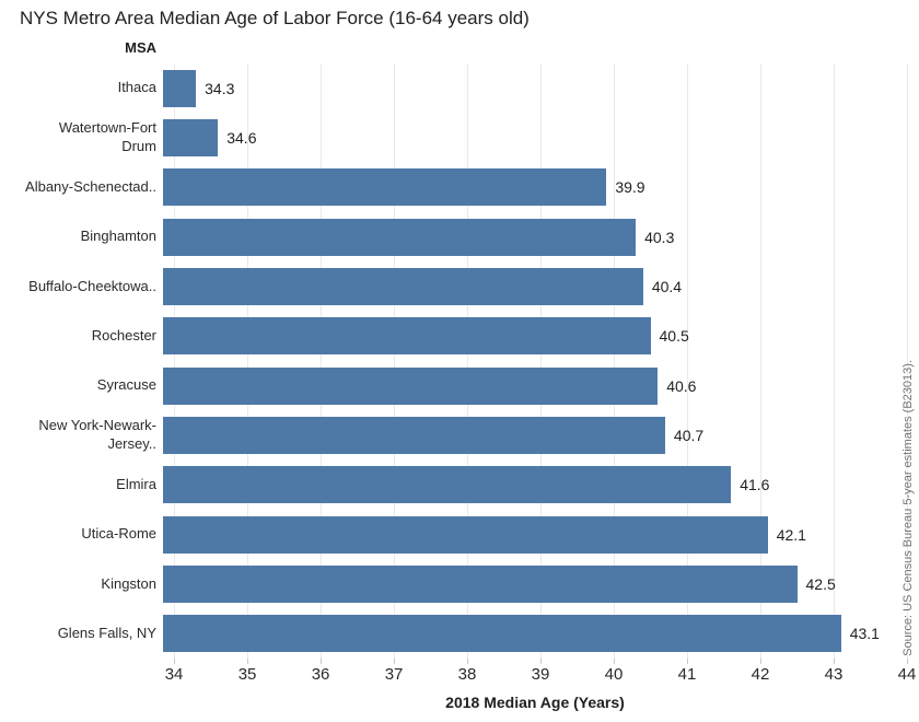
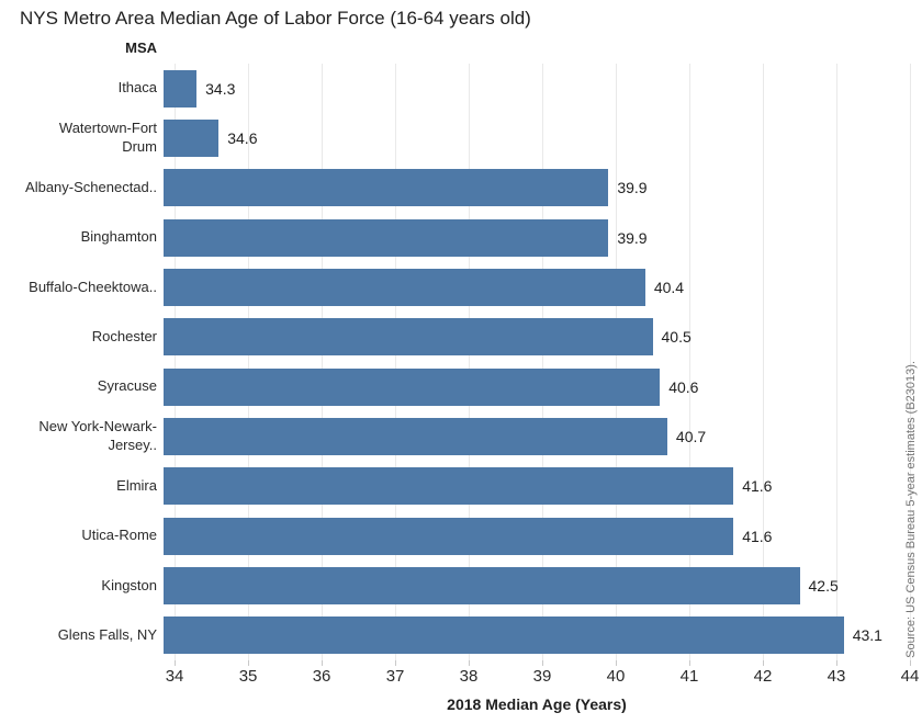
Binghamton: 40.3 -> 39.9
Utica-Rome: 42.1 -> 41.6
